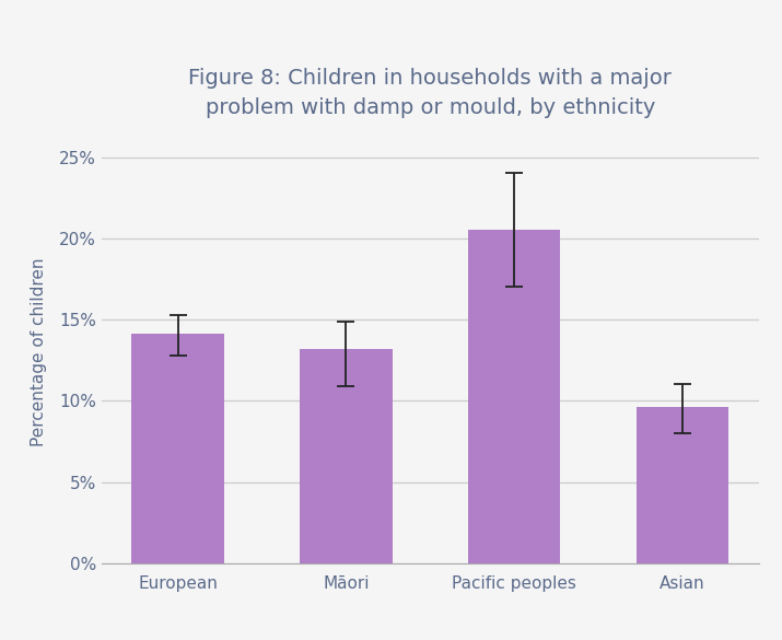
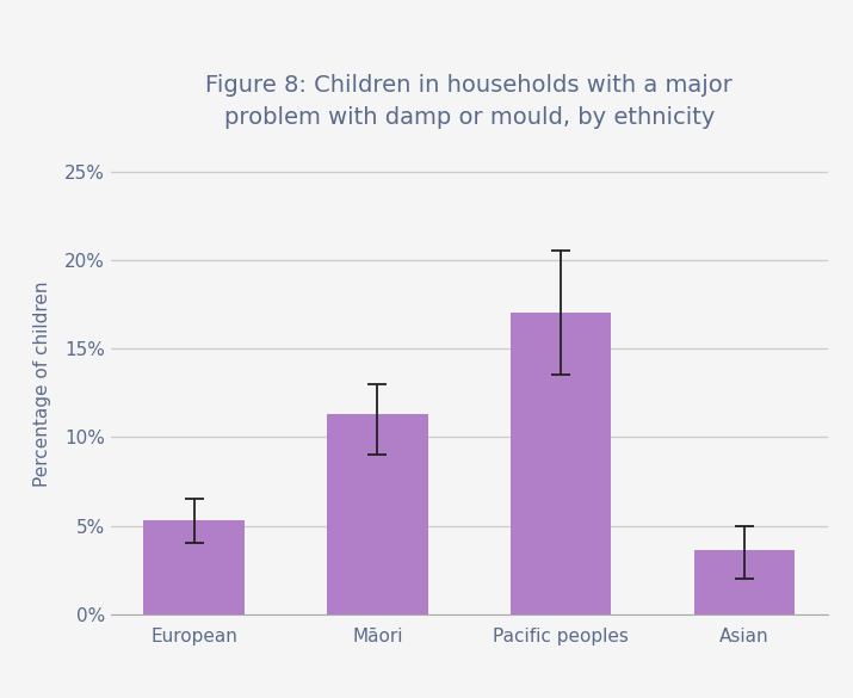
European: 14.1% -> 5.3%
Māori: 13.2% -> 11.3%
Pacific peoples: 20.5% -> 17.0%
Asian: 9.6% -> 3.6%
